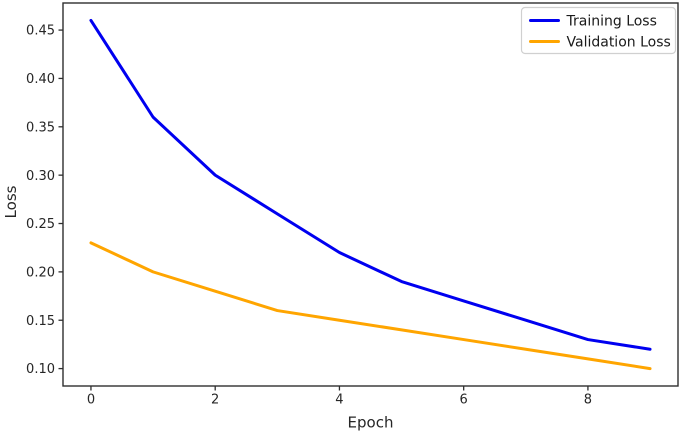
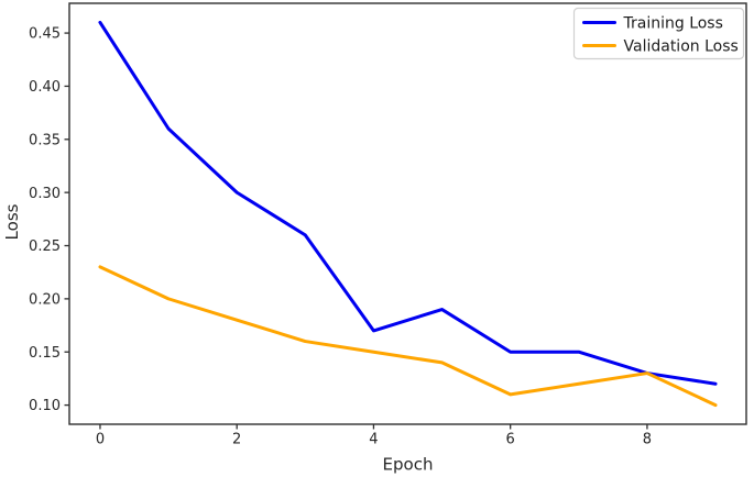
Training Loss/4: 0.22 -> 0.17
Training Loss/6: 0.17 -> 0.15
Validation Loss/6: 0.13 -> 0.11
Validation Loss/8: 0.11 -> 0.13
